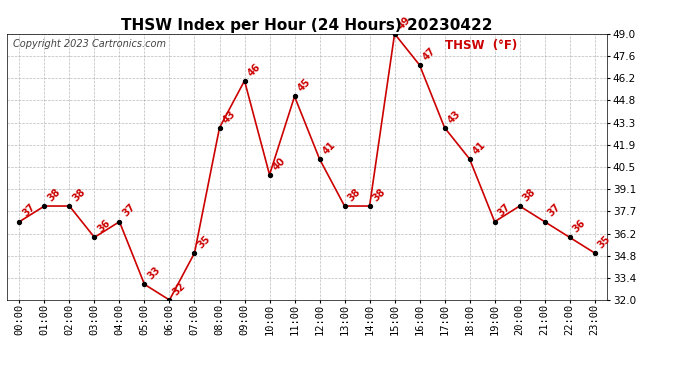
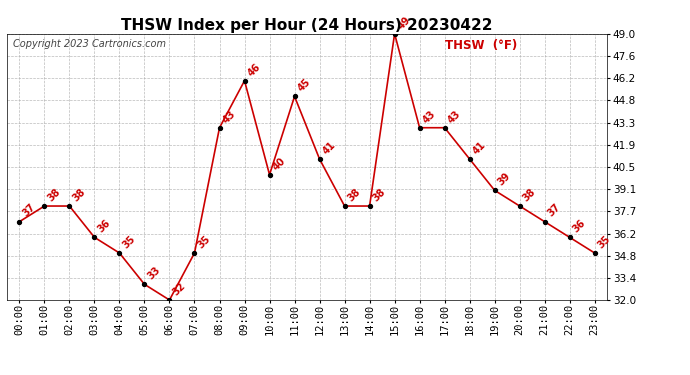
04:00: 37 -> 35
16:00: 47 -> 43
19:00: 37 -> 39
